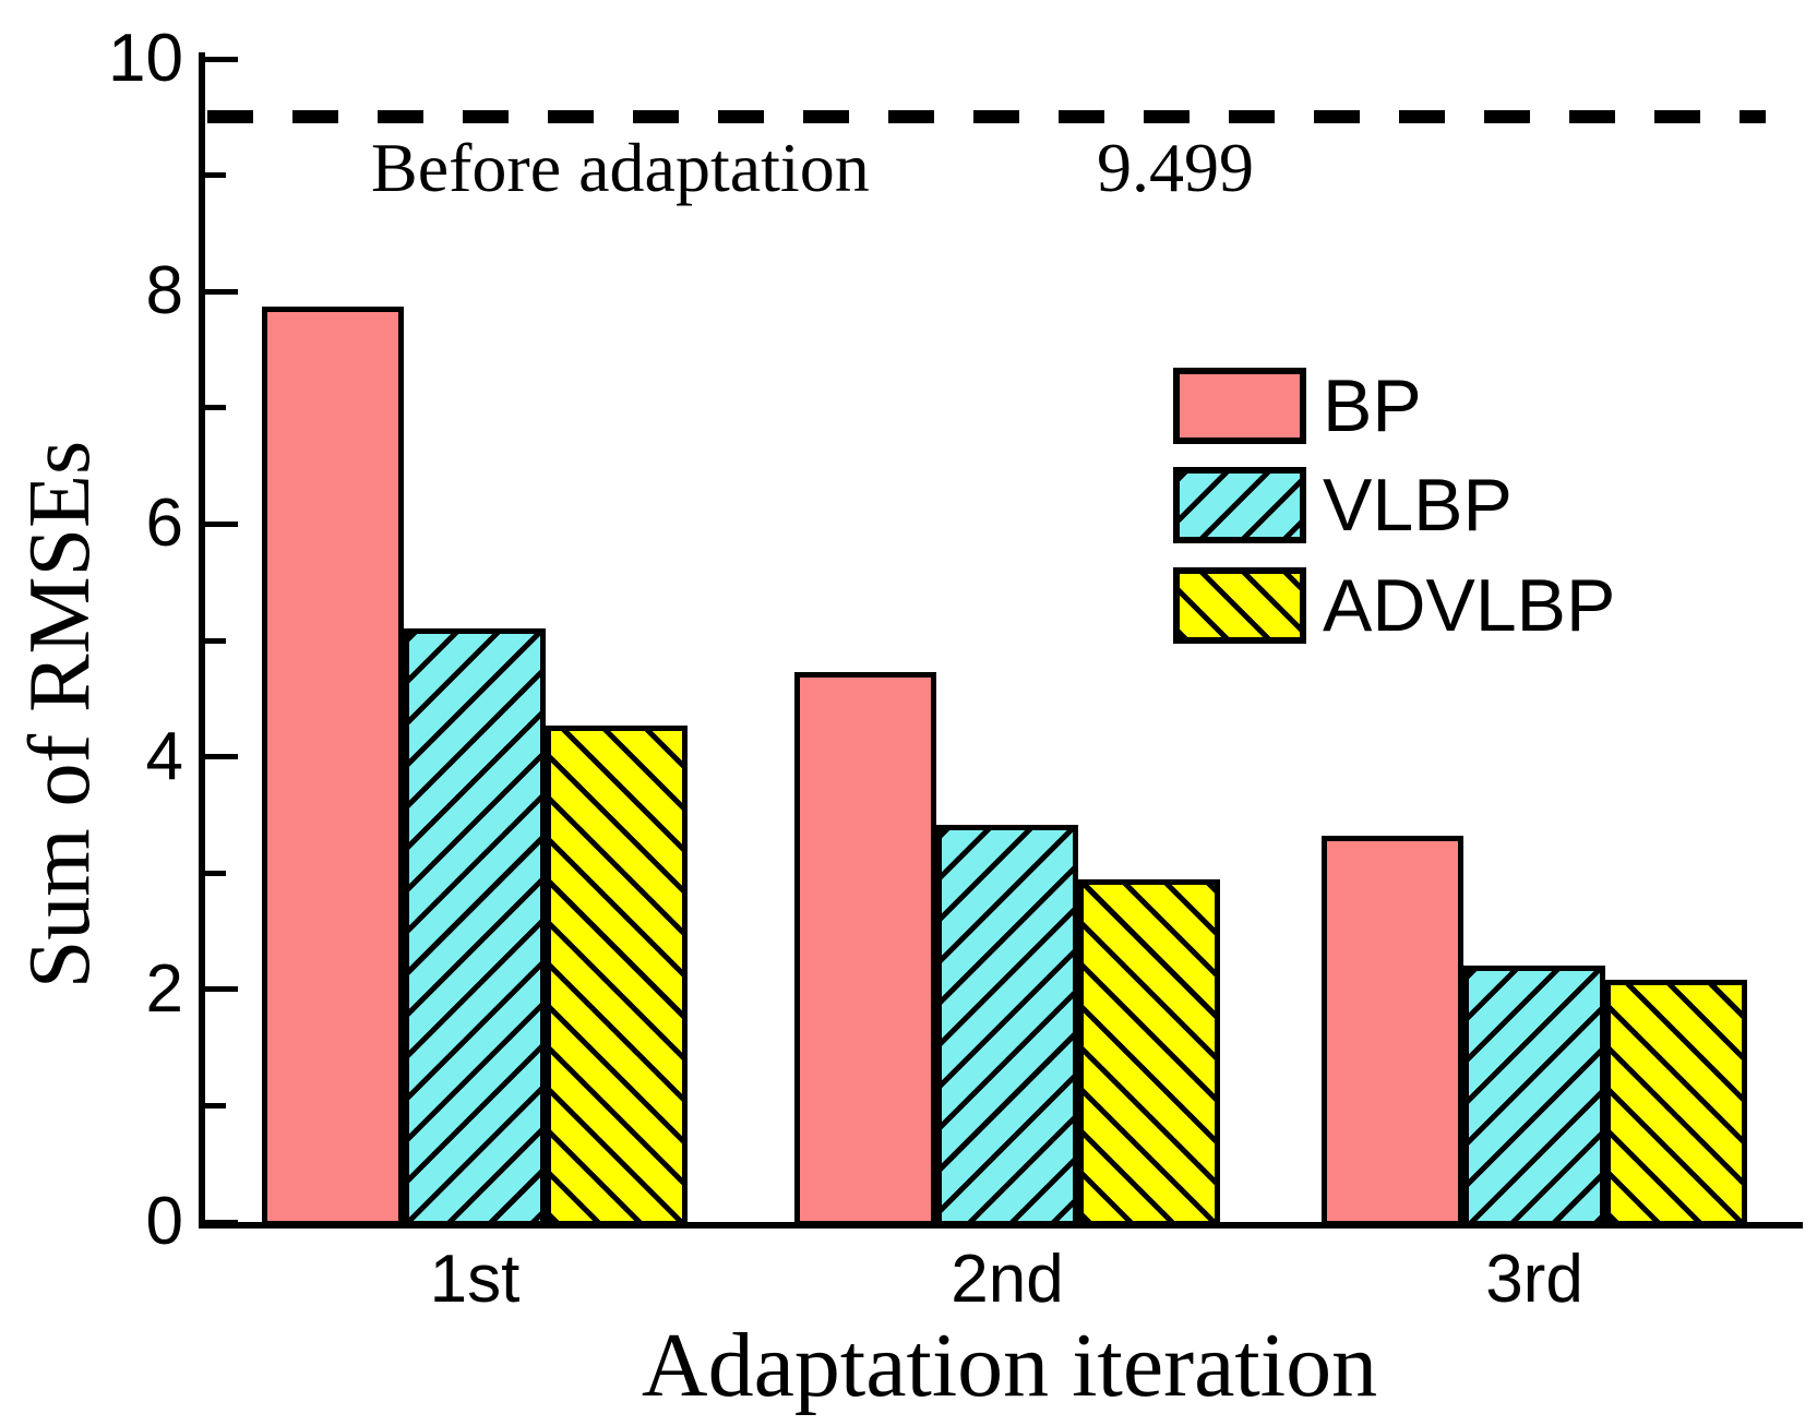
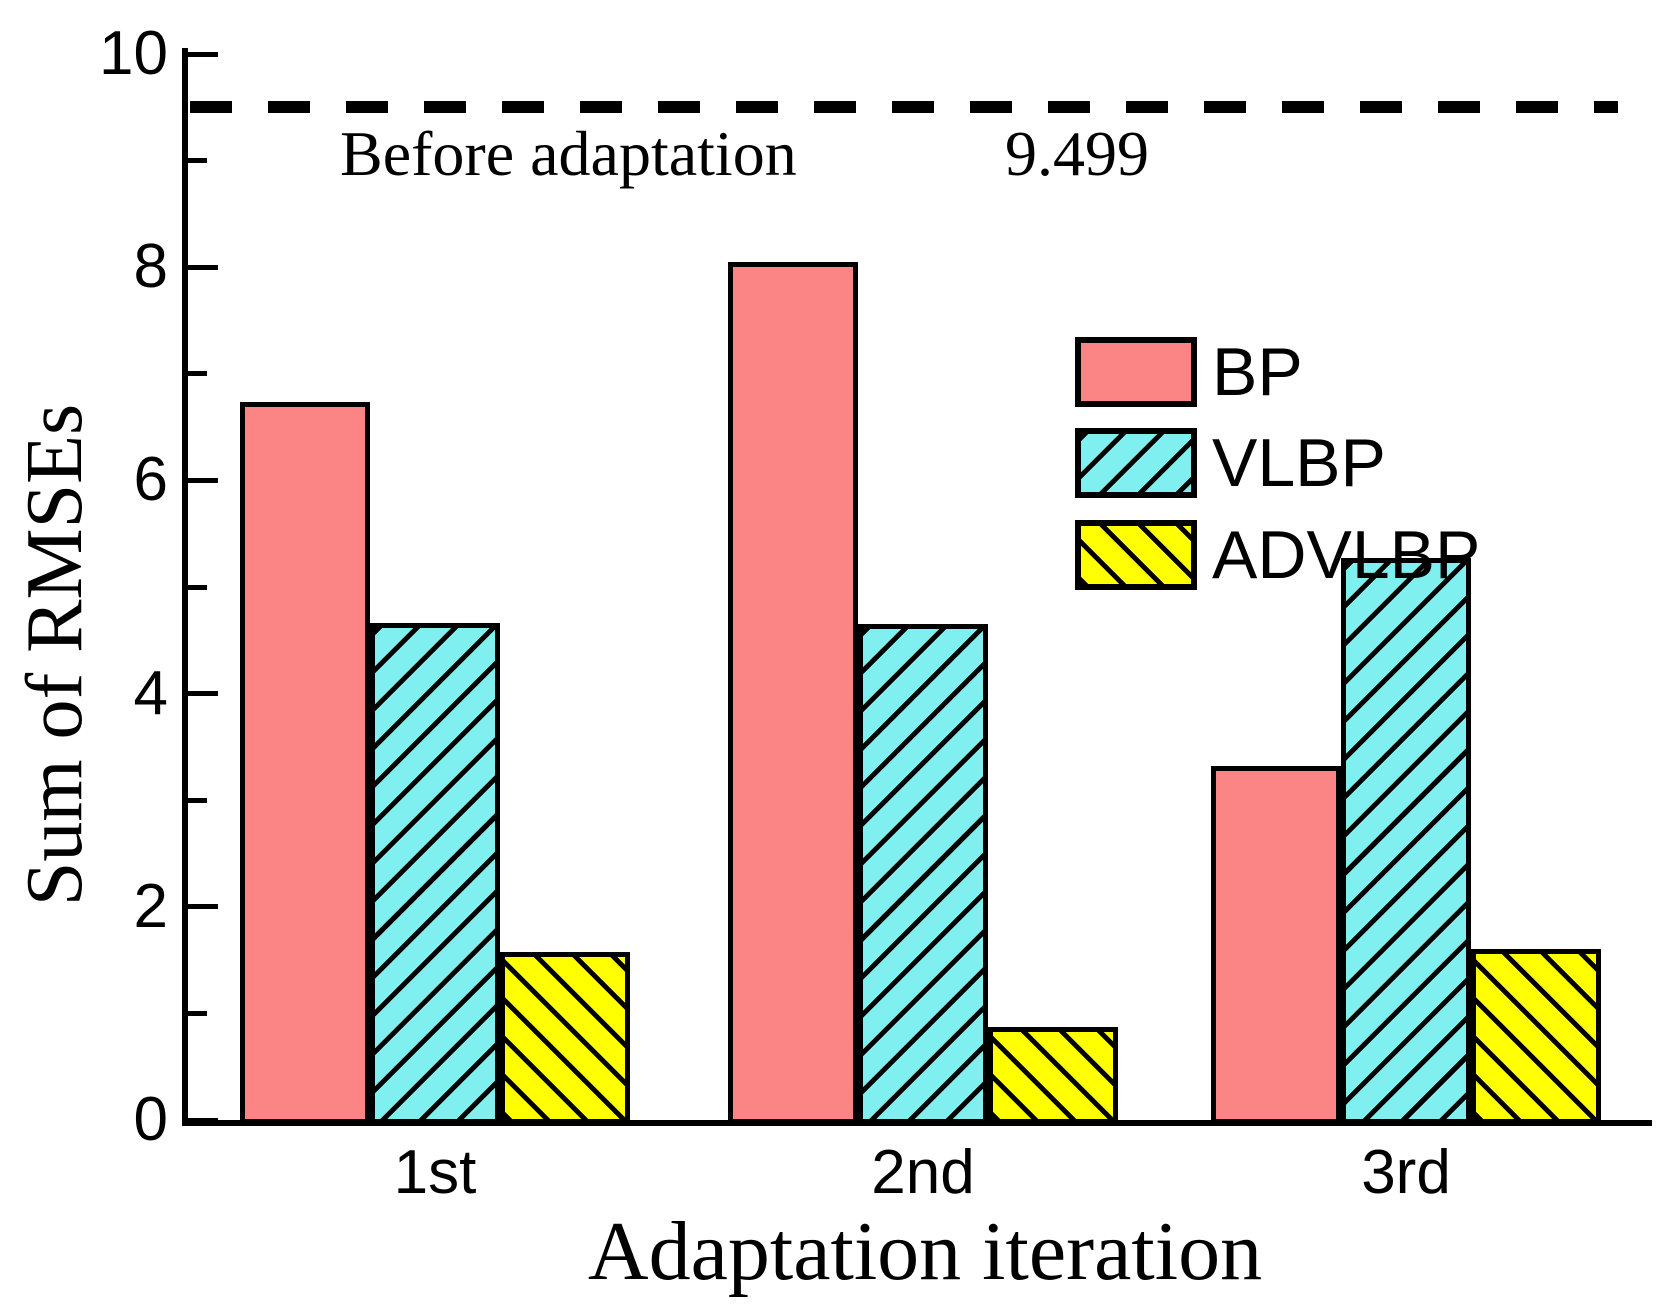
BP/1st: 7.87 -> 6.74
VLBP/1st: 5.10 -> 4.66
ADVLBP/1st: 4.27 -> 1.58
BP/2nd: 4.73 -> 8.05
VLBP/2nd: 3.41 -> 4.65
ADVLBP/2nd: 2.95 -> 0.87
VLBP/3rd: 2.20 -> 5.27
ADVLBP/3rd: 2.08 -> 1.60
